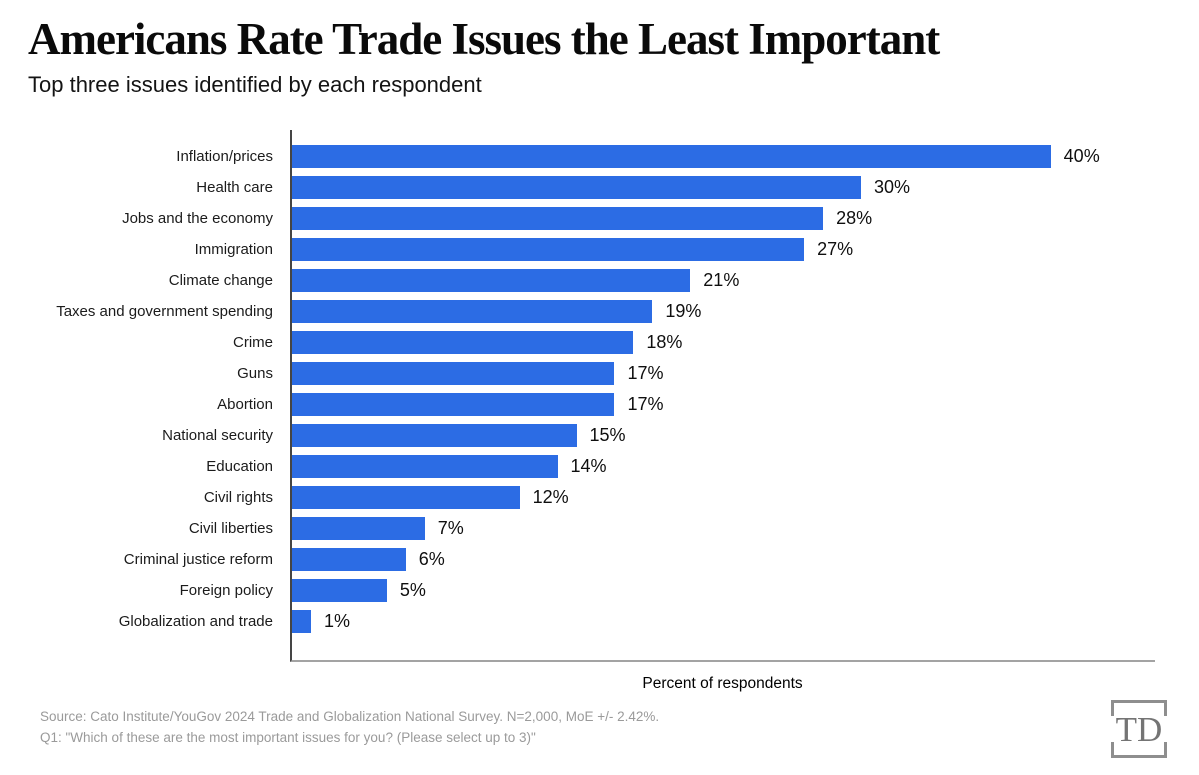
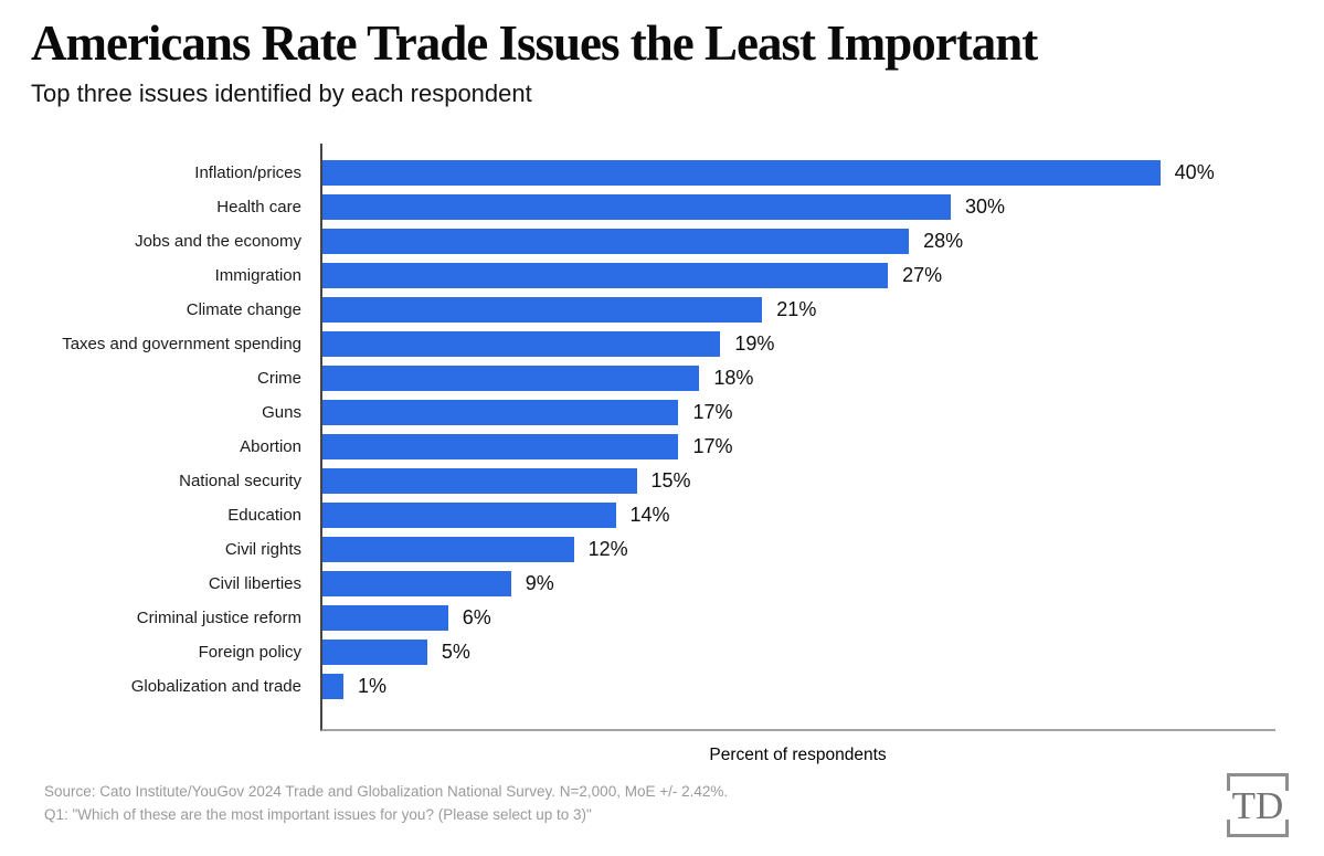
Civil liberties: 7% -> 9%
